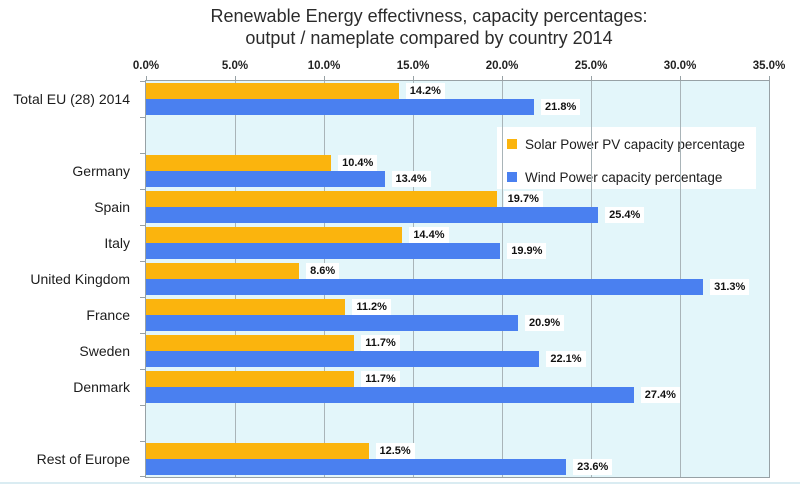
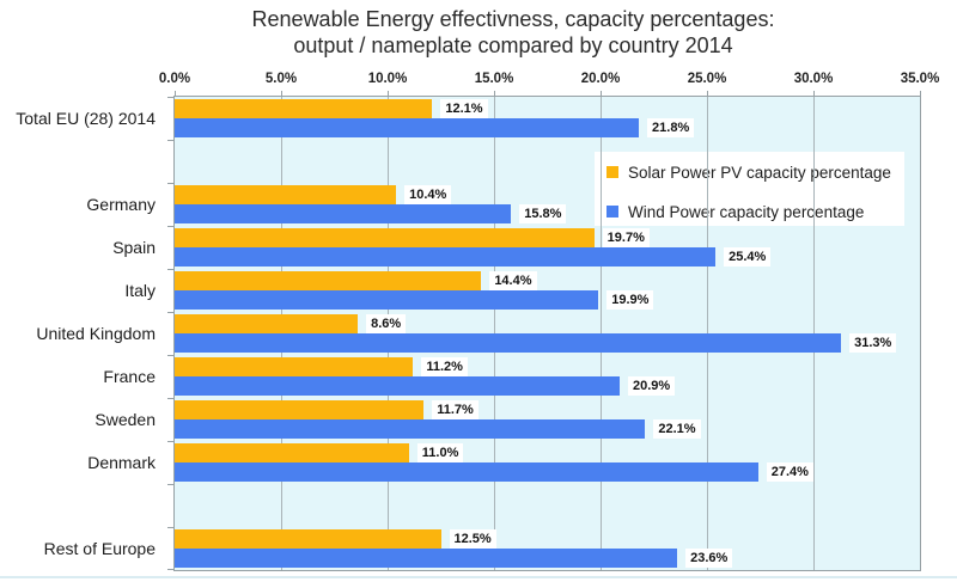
Solar Power PV capacity percentage/Total EU (28) 2014: 14.2% -> 12.1%
Wind Power capacity percentage/Germany: 13.4% -> 15.8%
Solar Power PV capacity percentage/Denmark: 11.7% -> 11.0%
